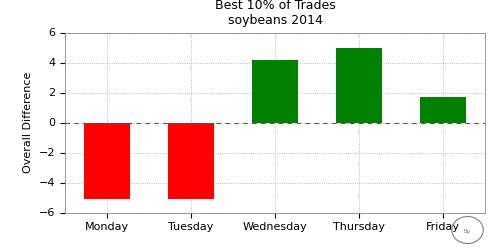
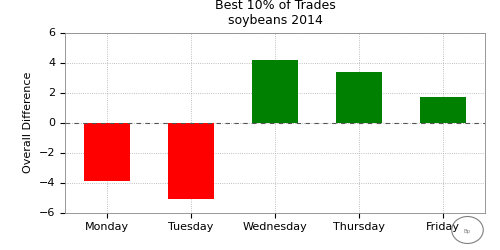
Monday: -5.1 -> -3.9
Thursday: 5.0 -> 3.4
